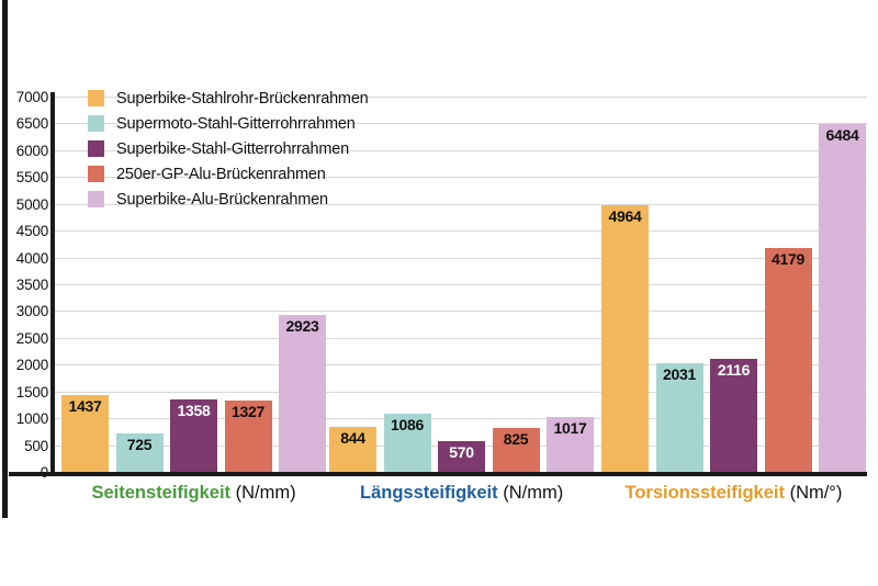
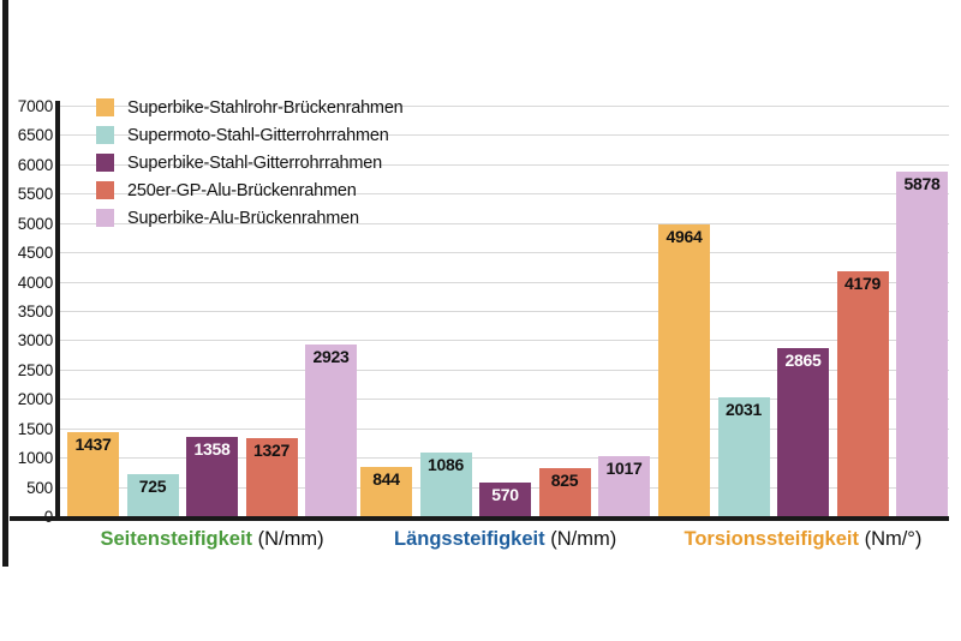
Superbike-Stahl-Gitterrohrrahmen/Torsionssteifigkeit (Nm/°): 2116 -> 2865
Superbike-Alu-Brückenrahmen/Torsionssteifigkeit (Nm/°): 6484 -> 5878
